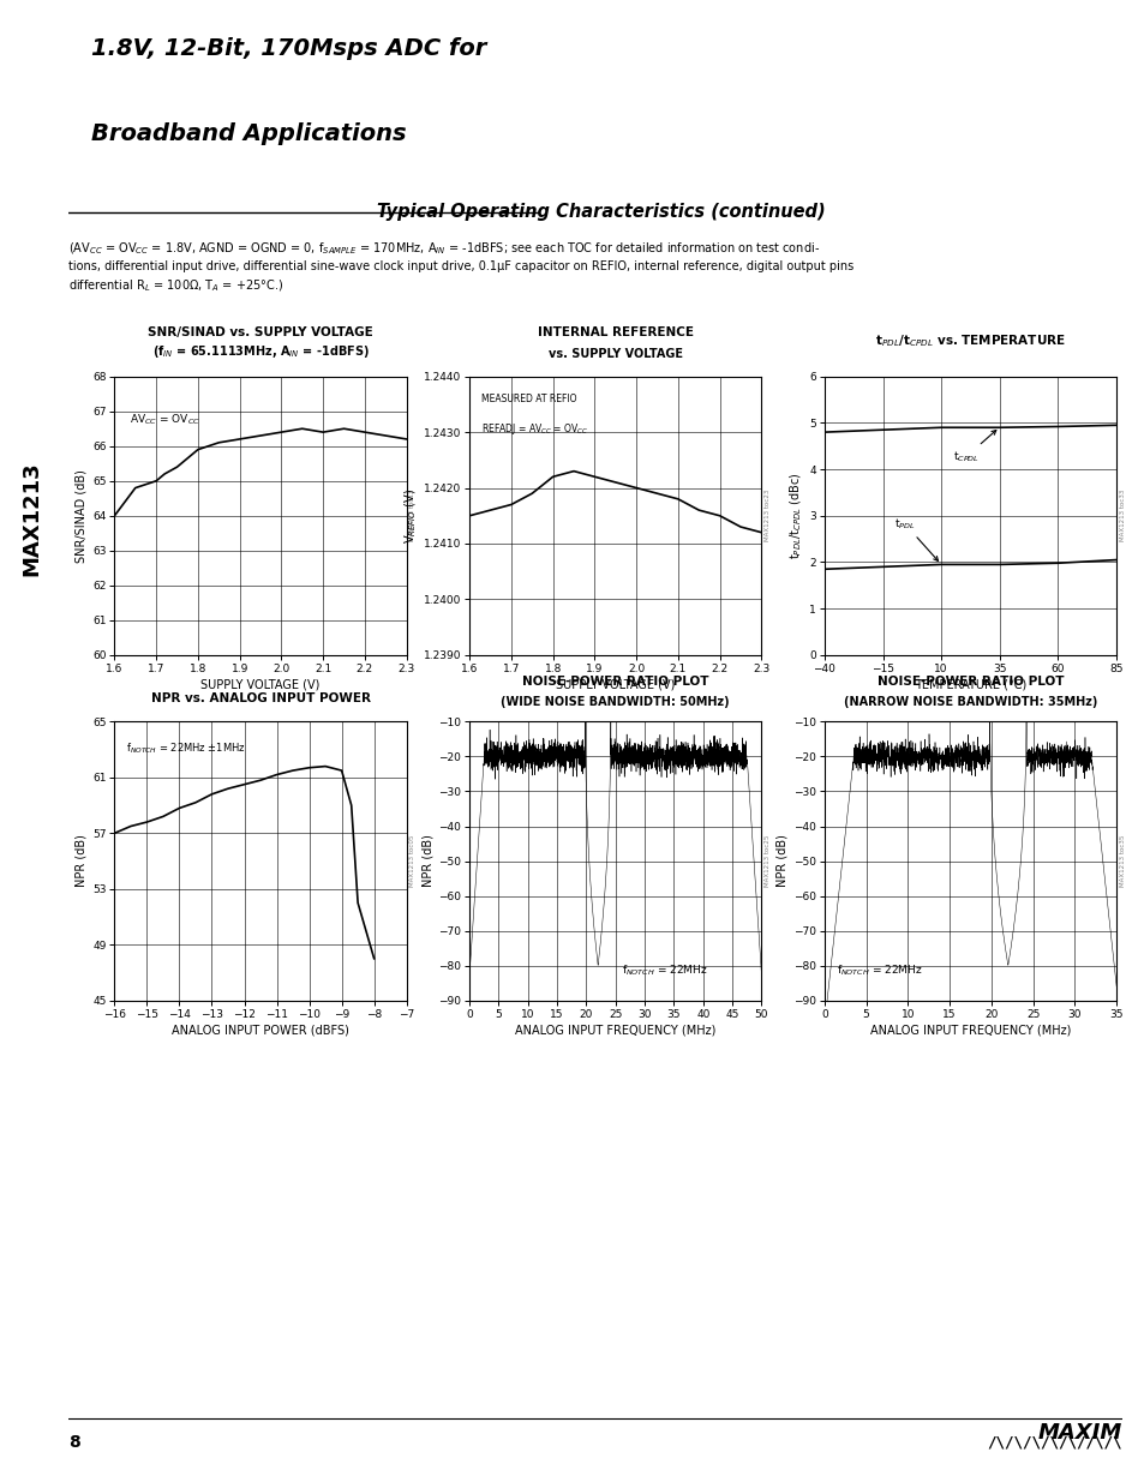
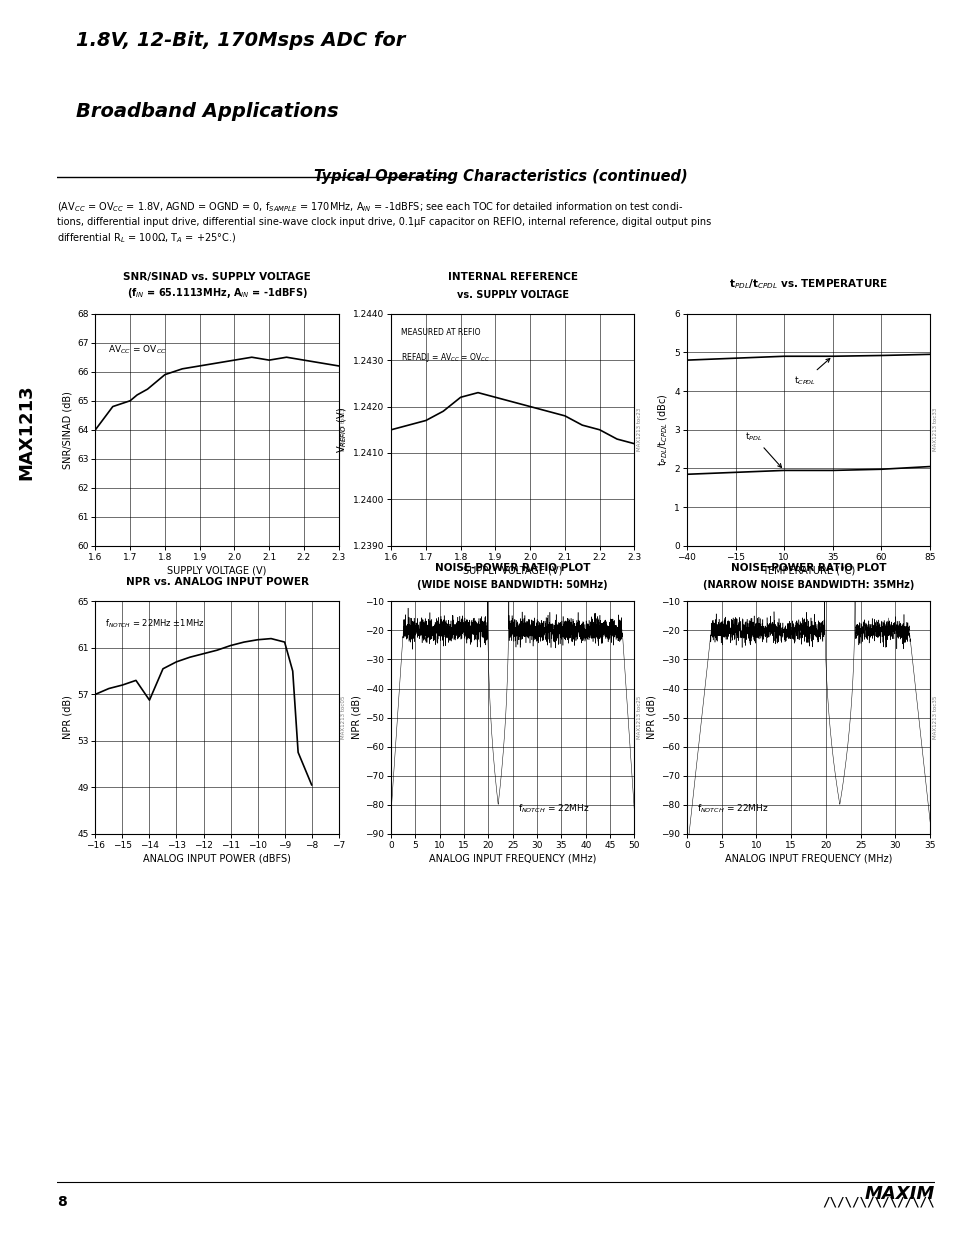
−14: 58.8 -> 56.5
−8: 48.0 -> 49.2
